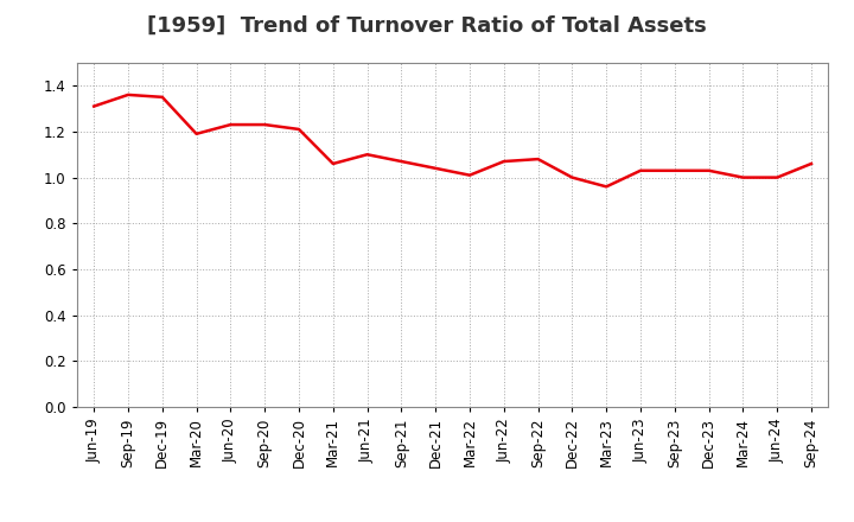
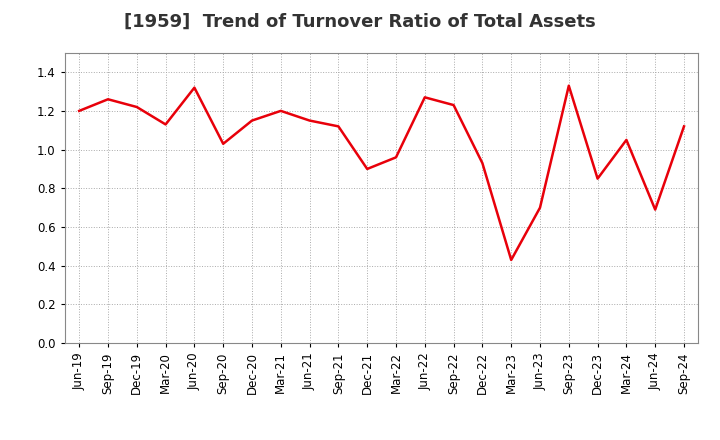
Jun-19: 1.31 -> 1.20
Sep-19: 1.36 -> 1.26
Dec-19: 1.35 -> 1.22
Mar-20: 1.19 -> 1.13
Jun-20: 1.23 -> 1.32
Sep-20: 1.23 -> 1.03
Dec-20: 1.21 -> 1.15
Mar-21: 1.06 -> 1.20
Jun-21: 1.10 -> 1.15
Sep-21: 1.07 -> 1.12
Dec-21: 1.04 -> 0.90
Mar-22: 1.01 -> 0.96
Jun-22: 1.07 -> 1.27
Sep-22: 1.08 -> 1.23
Dec-22: 1.00 -> 0.93
Mar-23: 0.96 -> 0.43
Jun-23: 1.03 -> 0.70
Sep-23: 1.03 -> 1.33
Dec-23: 1.03 -> 0.85
Mar-24: 1.00 -> 1.05
Jun-24: 1.00 -> 0.69
Sep-24: 1.06 -> 1.12
